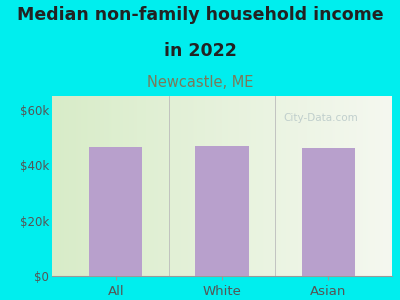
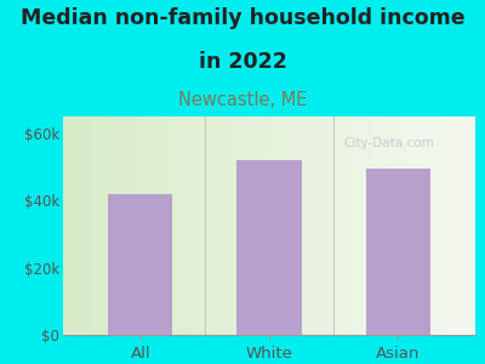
All: $46.5k -> $42.0k
White: $47.0k -> $52.0k
Asian: $46.2k -> $49.5k
